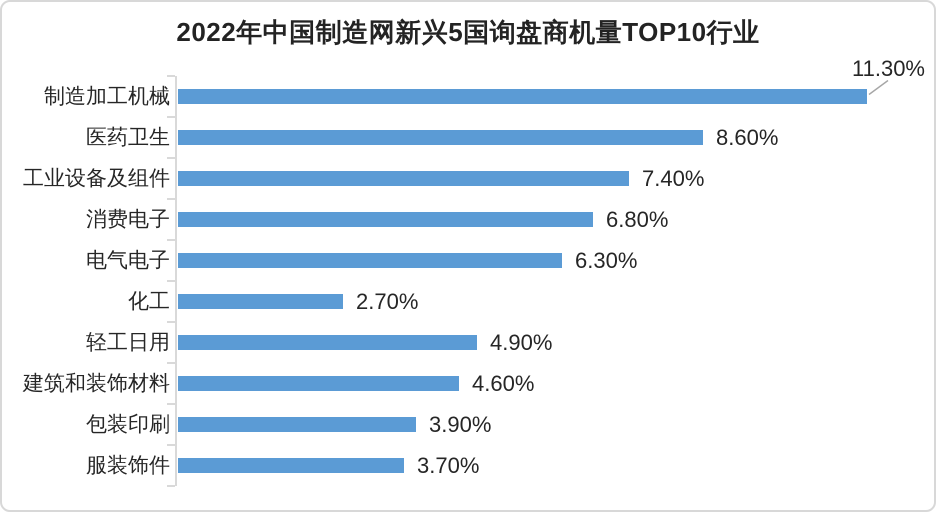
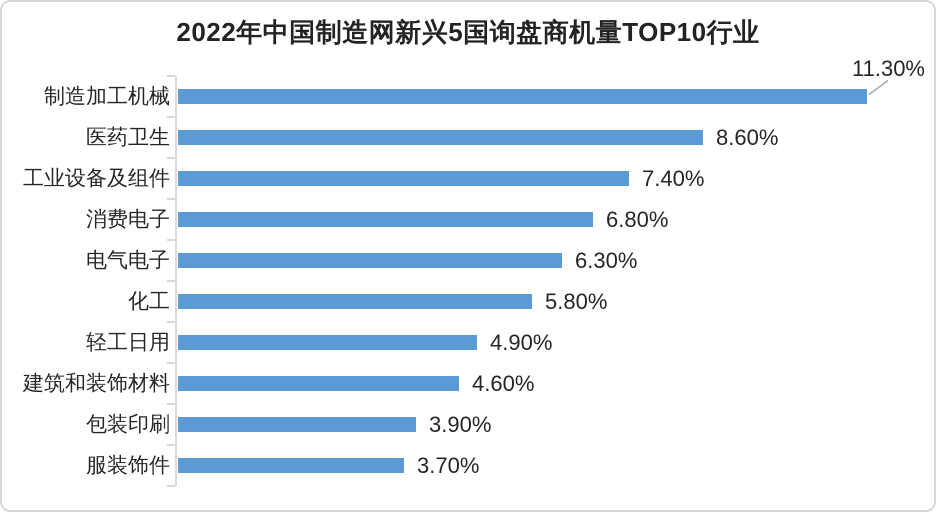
化工: 2.70% -> 5.80%
